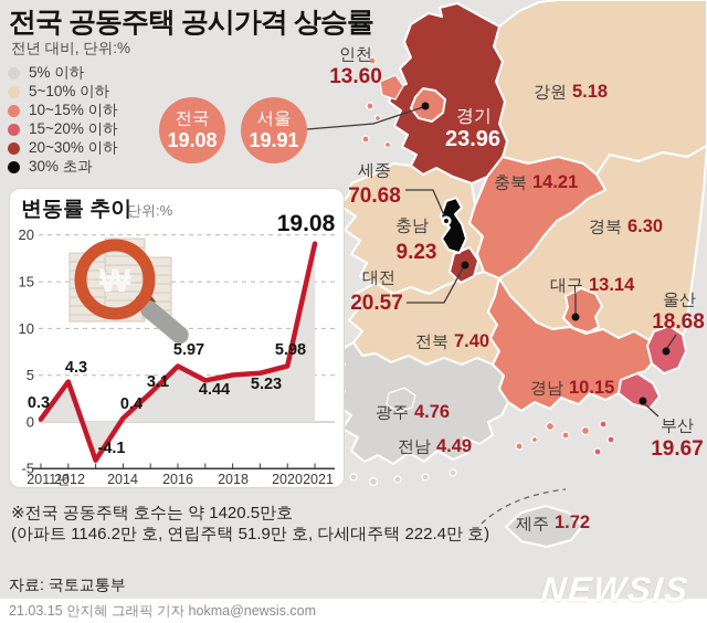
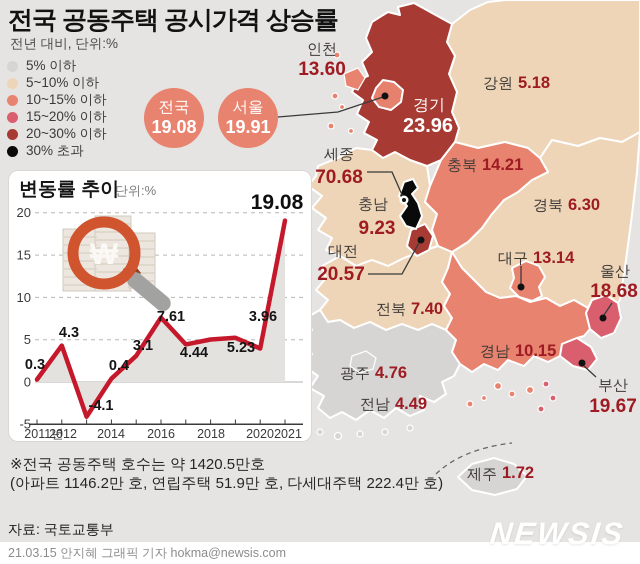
변동률 추이/2016: 5.97 -> 7.61
변동률 추이/2020: 5.98 -> 3.96
